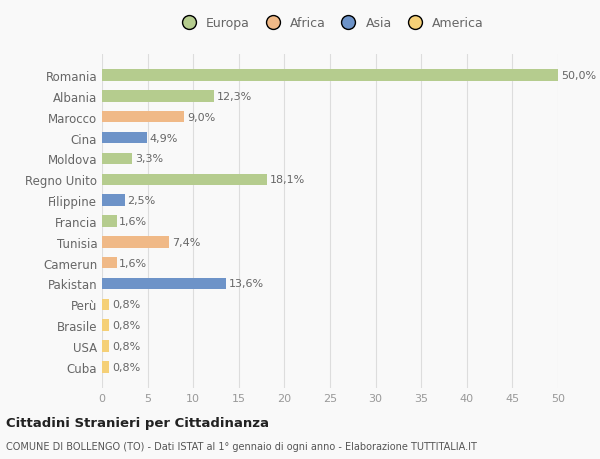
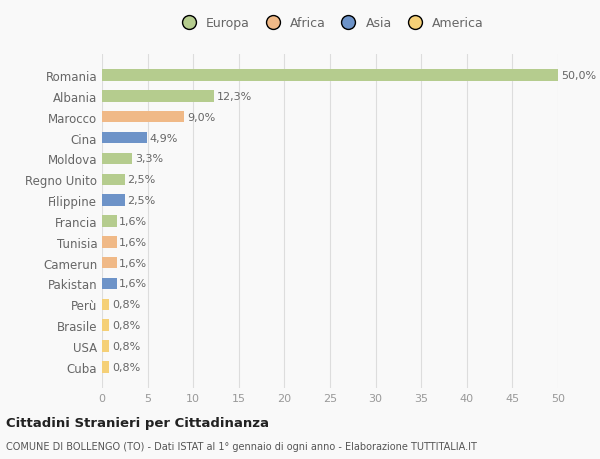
Regno Unito: 18,1% -> 2,5%
Tunisia: 7,4% -> 1,6%
Pakistan: 13,6% -> 1,6%
